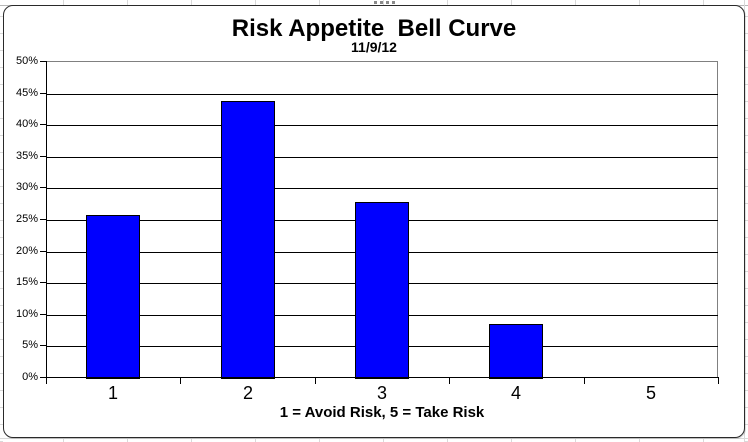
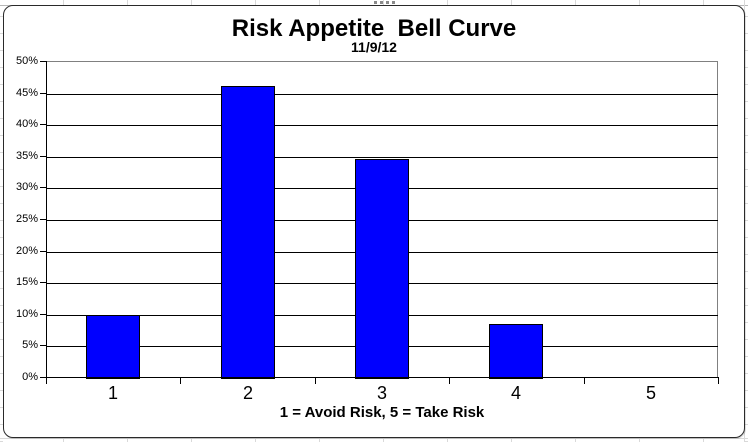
1: 26% -> 10%
2: 44% -> 46%
3: 28% -> 35%
